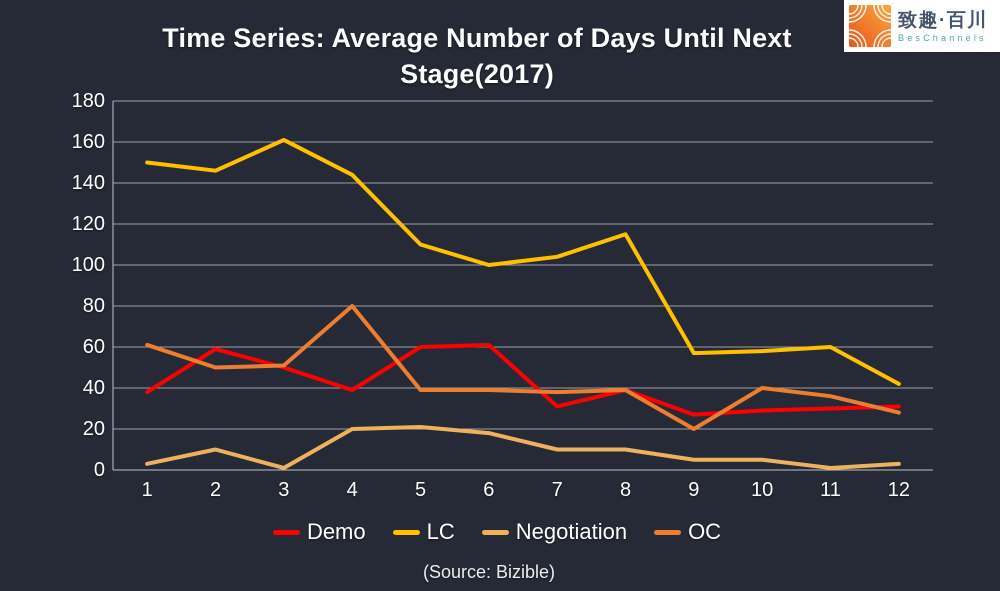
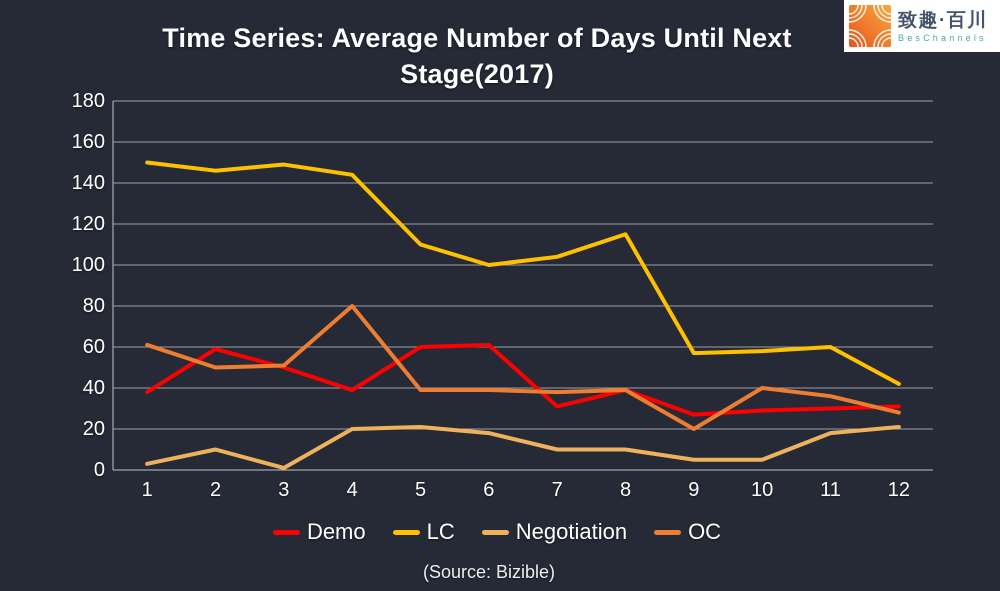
LC/3: 161 -> 149
Negotiation/11: 1 -> 18
Negotiation/12: 3 -> 21
